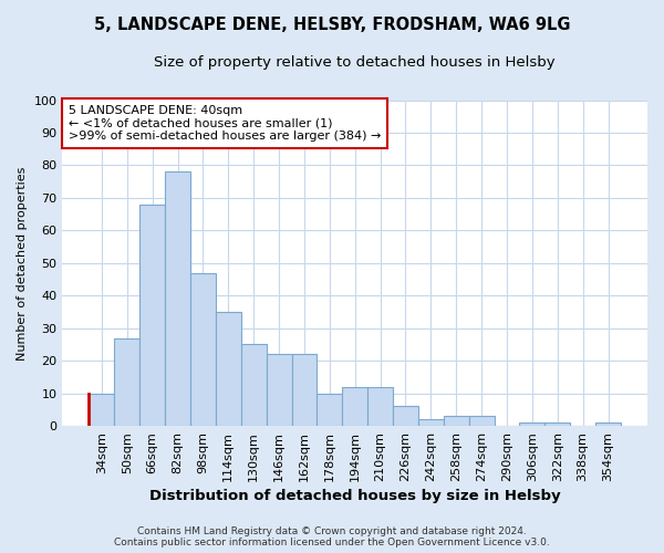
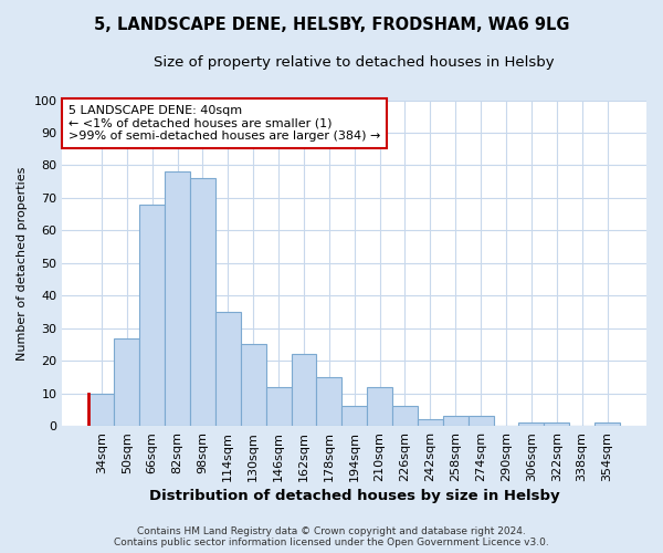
98sqm: 47 -> 76
146sqm: 22 -> 12
178sqm: 10 -> 15
194sqm: 12 -> 6
